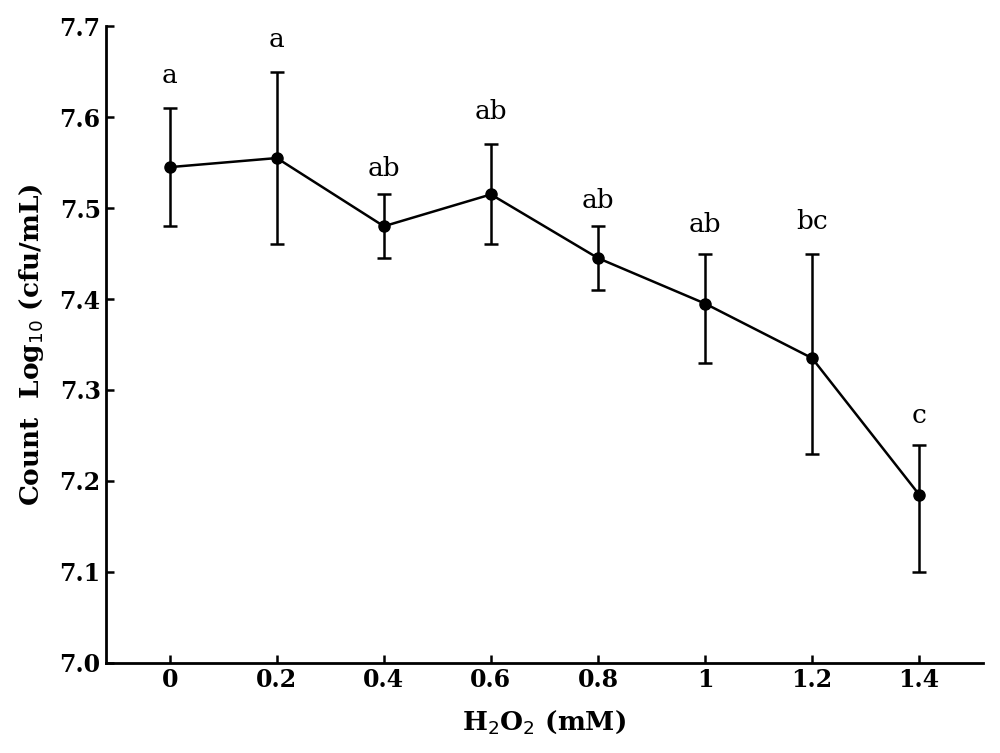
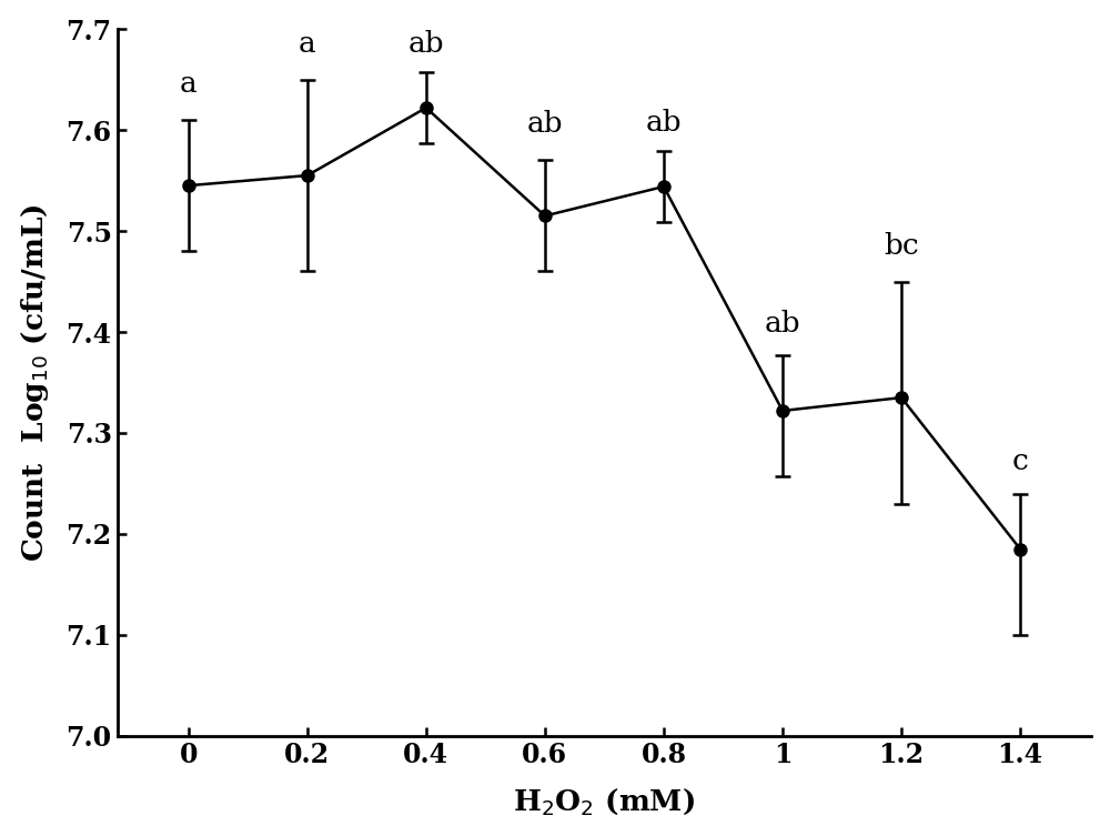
0.4: 7.480 -> 7.622
0.8: 7.445 -> 7.544
1: 7.395 -> 7.322
